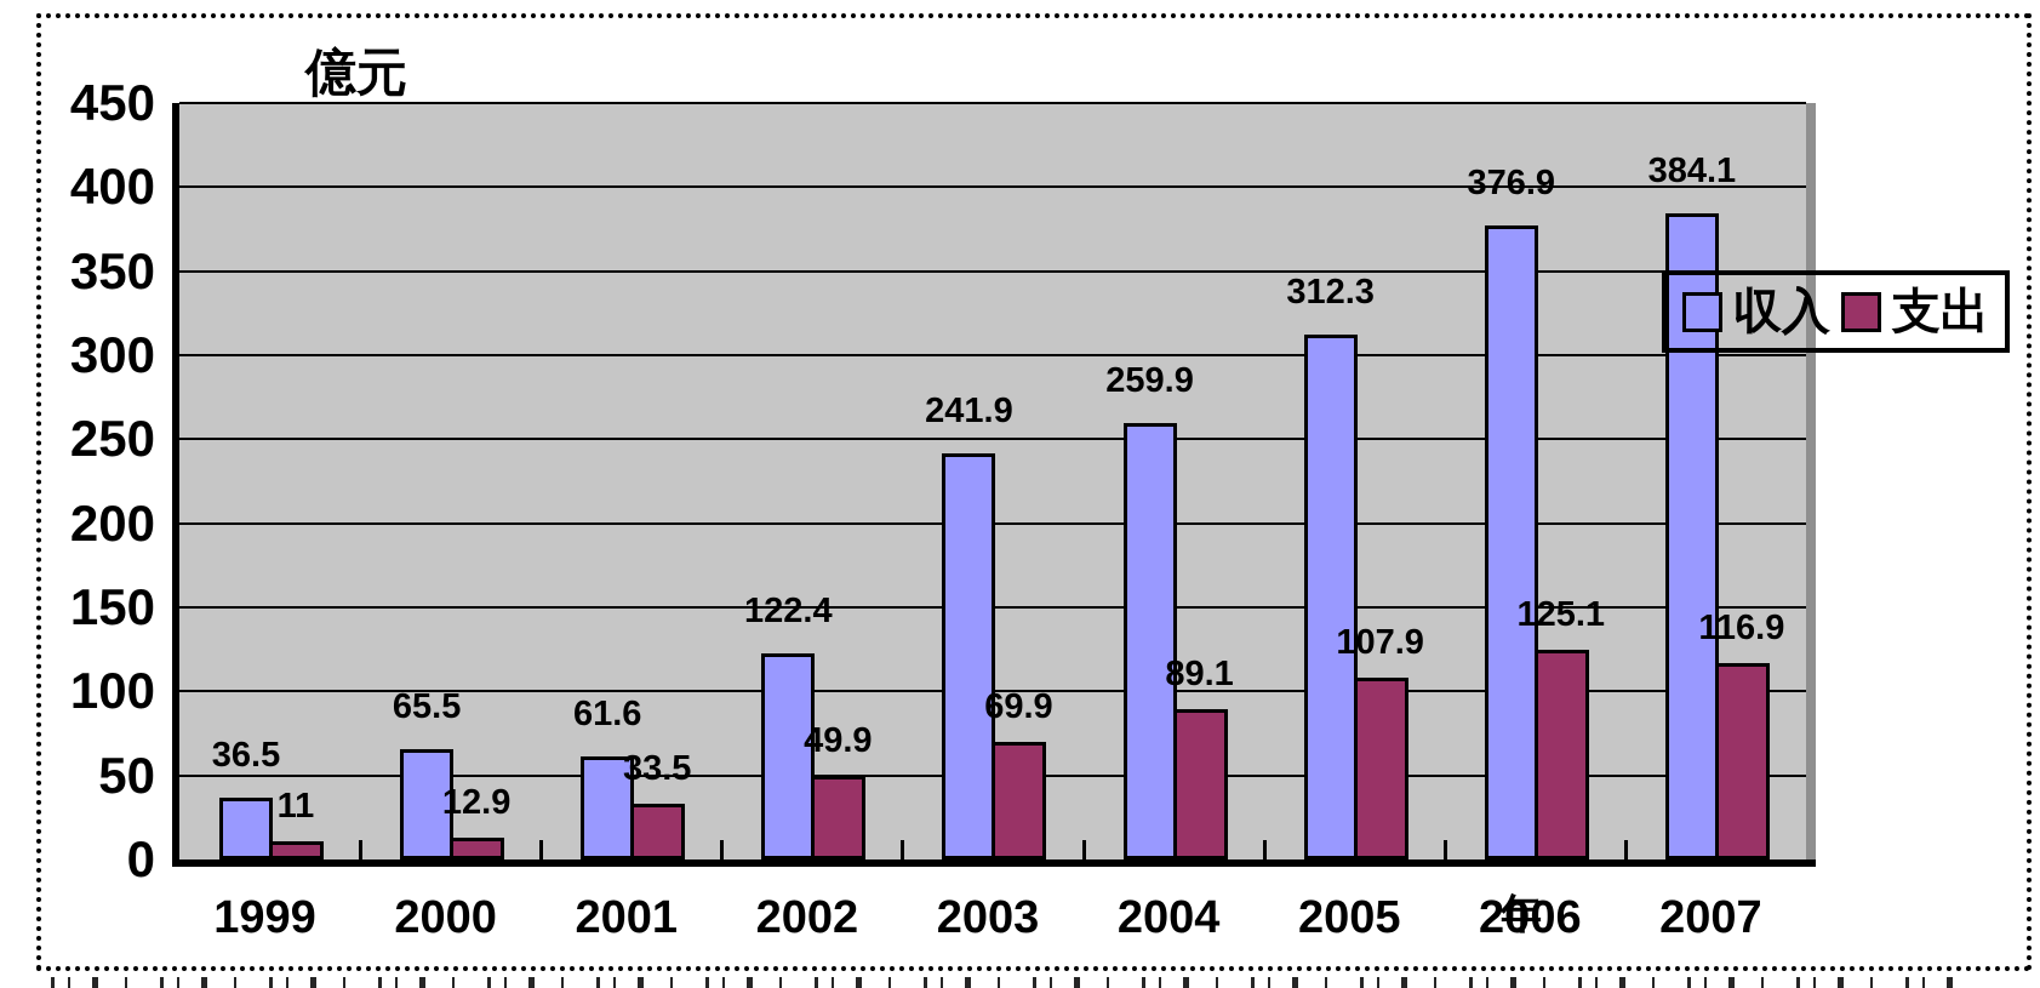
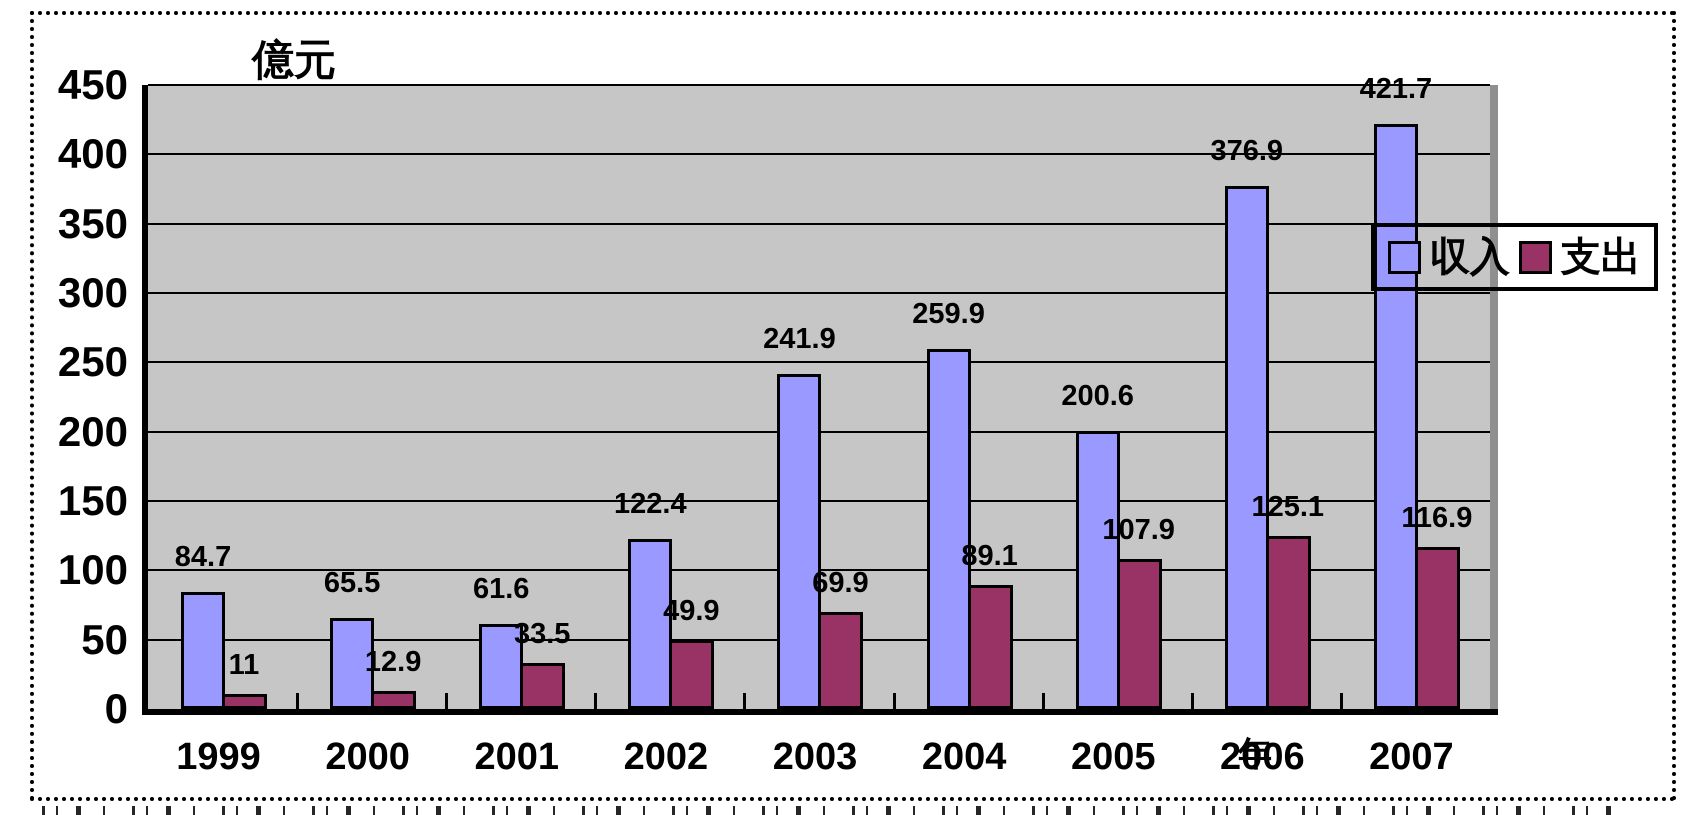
収入/1999: 36.5 -> 84.7
収入/2005: 312.3 -> 200.6
収入/2007: 384.1 -> 421.7
